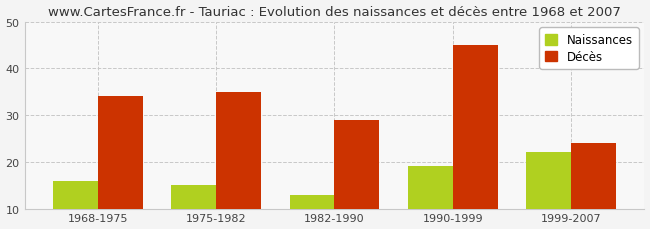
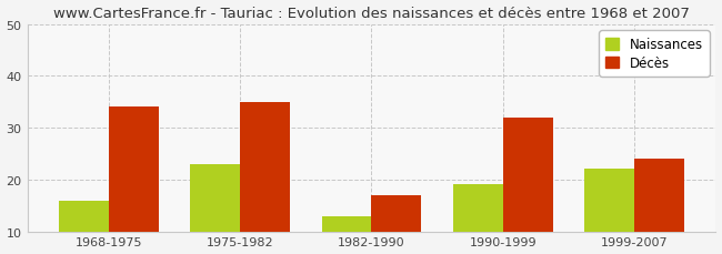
Naissances/1975-1982: 15 -> 23
Décès/1982-1990: 29 -> 17
Décès/1990-1999: 45 -> 32
